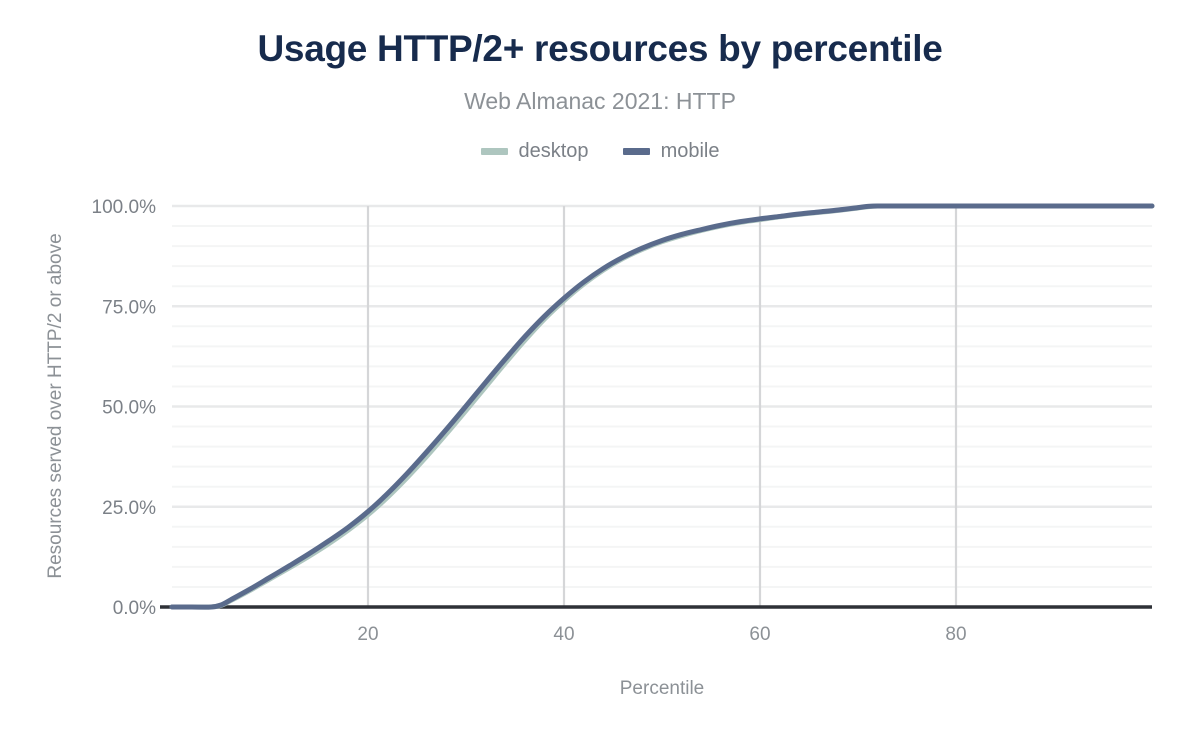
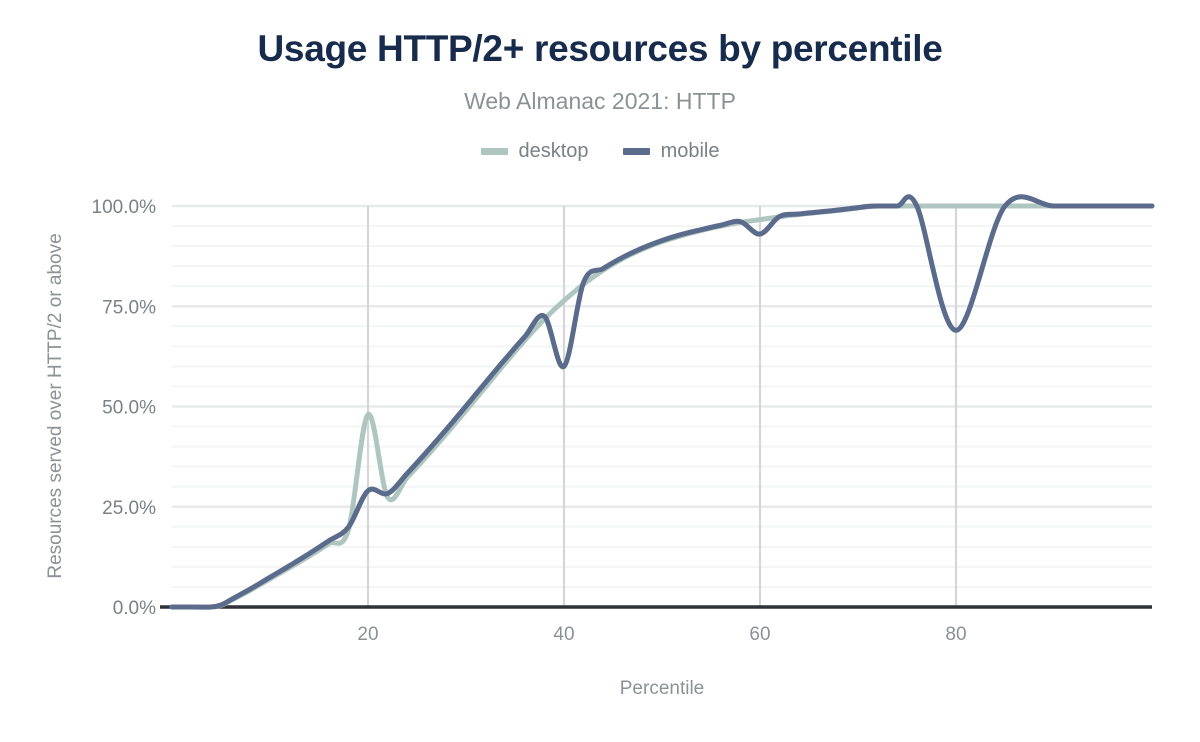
desktop/20: 23% -> 48%
mobile/20: 24% -> 29%
mobile/40: 77% -> 60%
mobile/60: 97% -> 93%
mobile/80: 100% -> 69%
